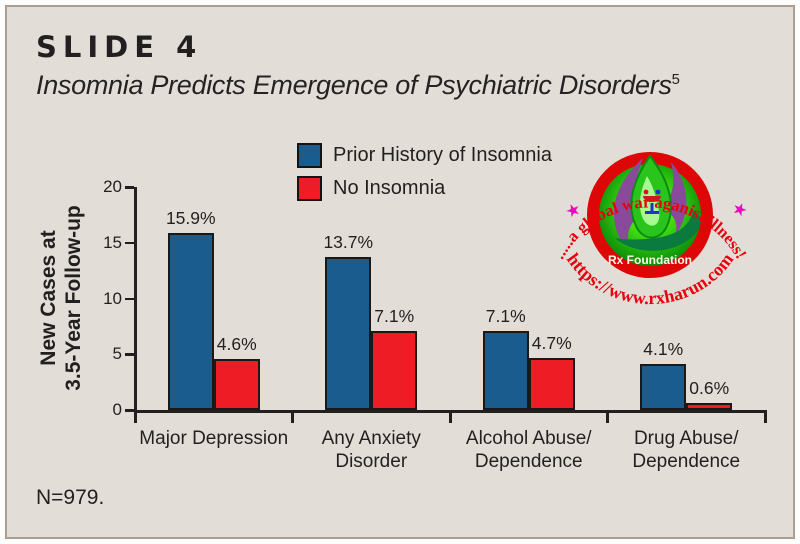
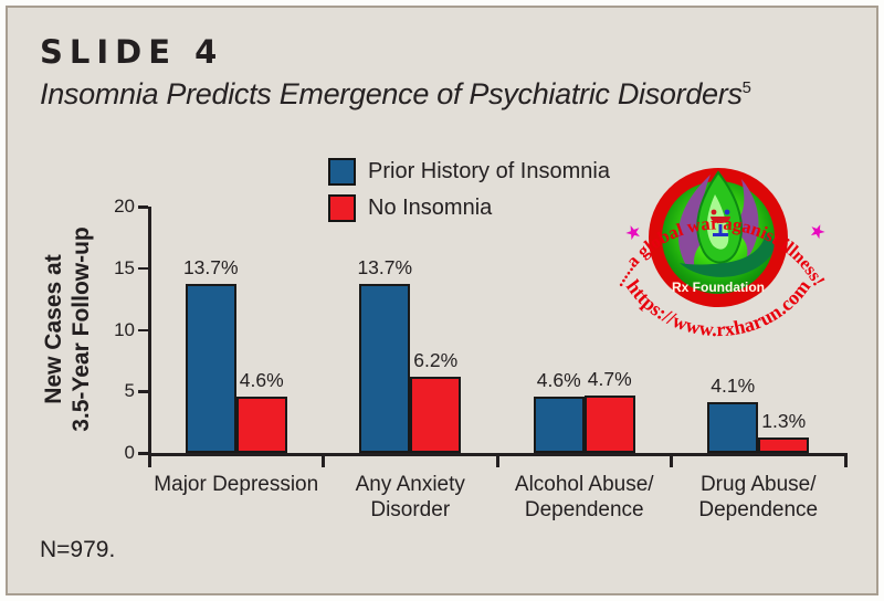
Prior History of Insomnia/Major Depression: 15.9% -> 13.7%
No Insomnia/Any Anxiety Disorder: 7.1% -> 6.2%
Prior History of Insomnia/Alcohol Abuse/ Dependence: 7.1% -> 4.6%
No Insomnia/Drug Abuse/ Dependence: 0.6% -> 1.3%
